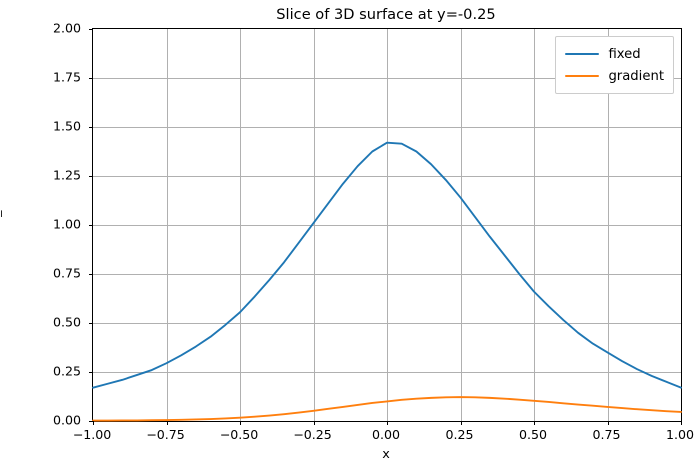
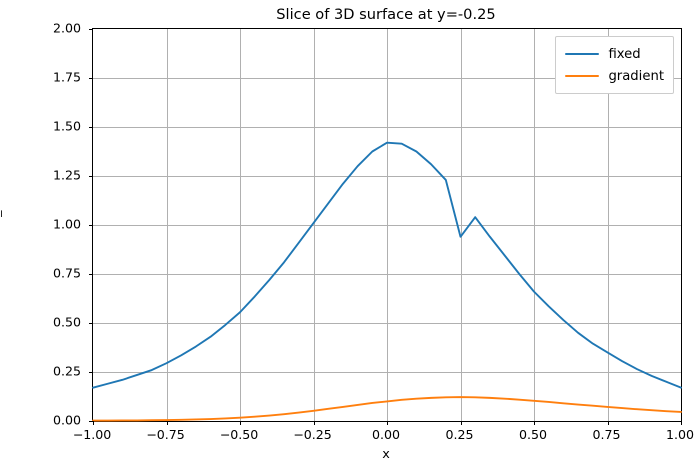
fixed/0.25: 1.14 -> 0.94
